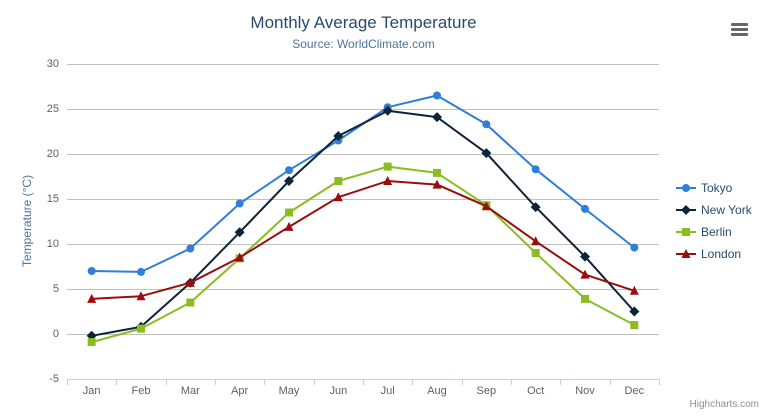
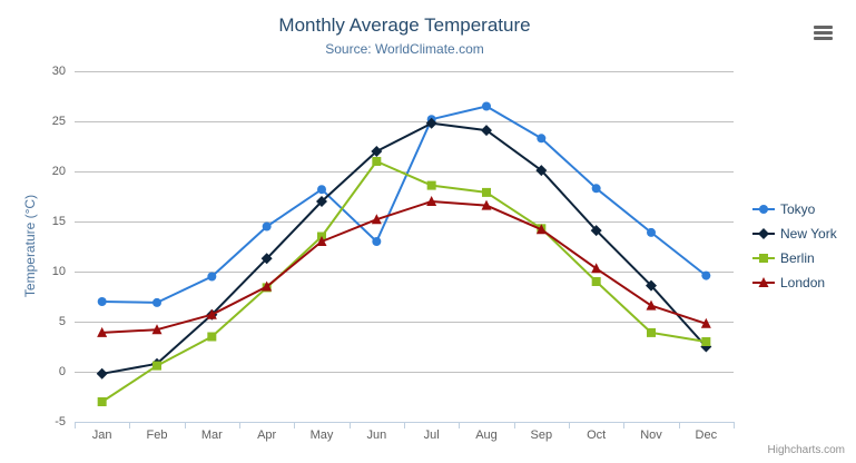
Berlin/Jan: -1 -> -3
London/May: 12 -> 13
Tokyo/Jun: 22 -> 13
Berlin/Jun: 17 -> 21
Berlin/Dec: 1 -> 3
